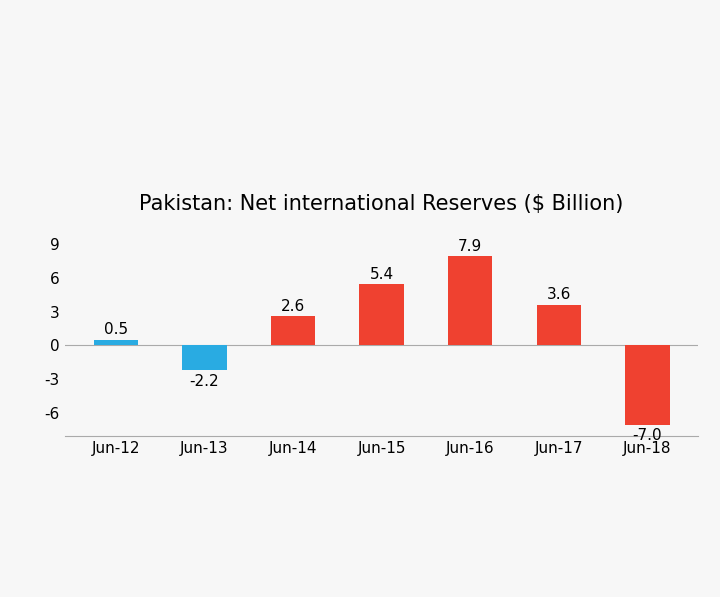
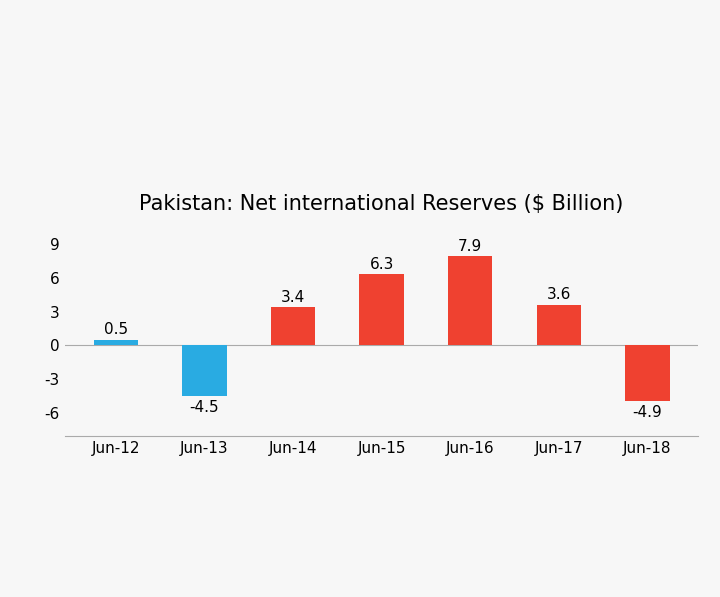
Jun-13: -2.2 -> -4.5
Jun-14: 2.6 -> 3.4
Jun-15: 5.4 -> 6.3
Jun-18: -7.0 -> -4.9
